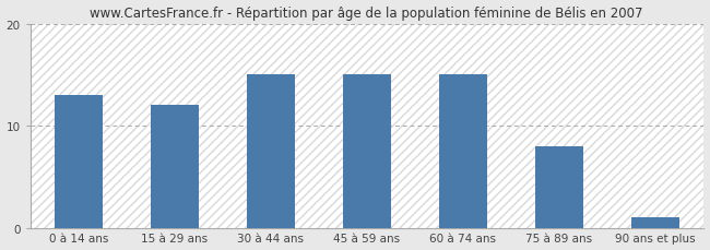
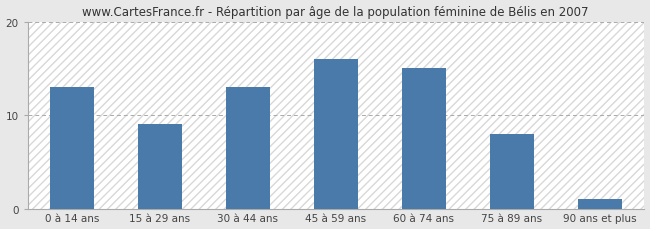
15 à 29 ans: 12 -> 9
30 à 44 ans: 15 -> 13
45 à 59 ans: 15 -> 16
